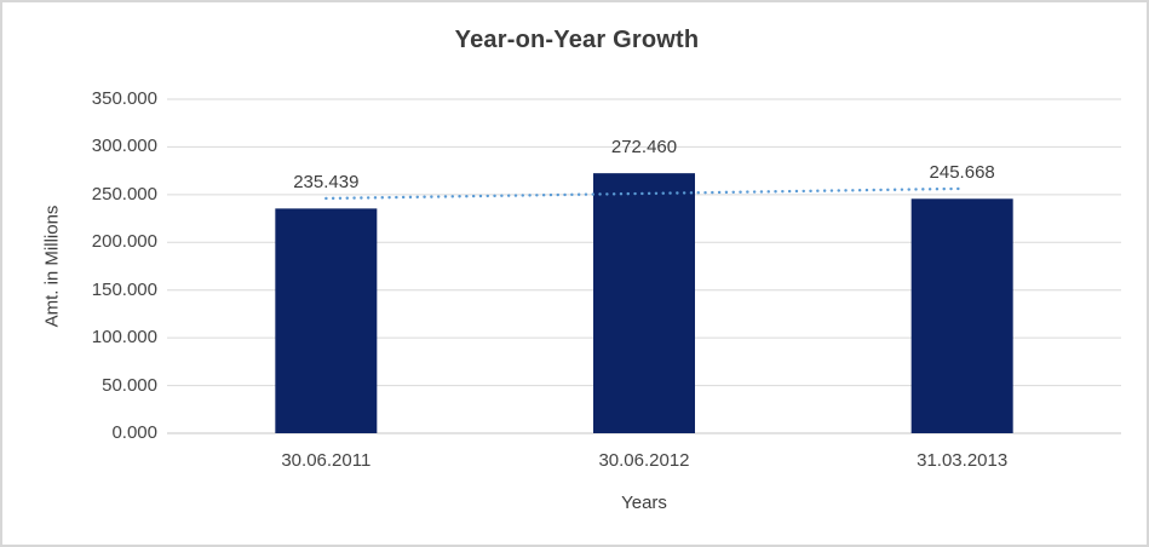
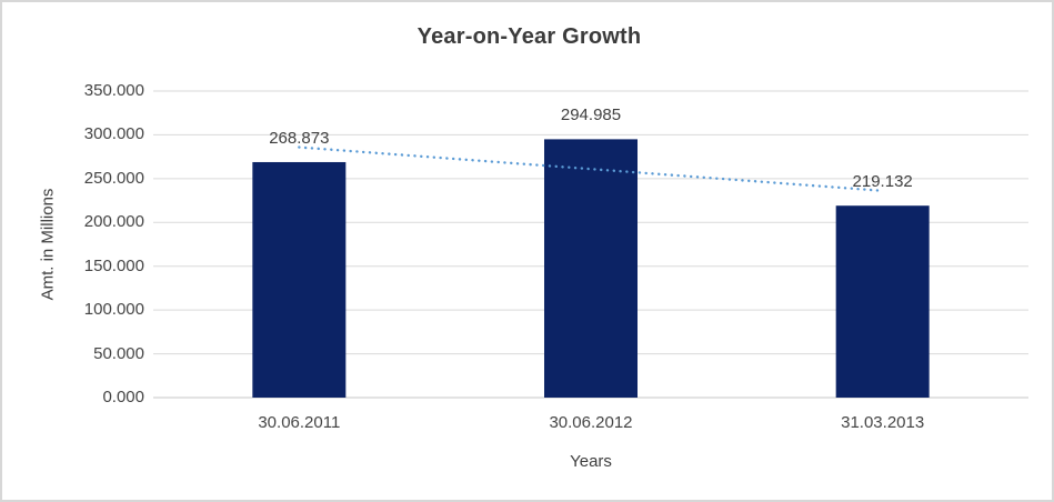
30.06.2011: 235.439 -> 268.873
30.06.2012: 272.460 -> 294.985
31.03.2013: 245.668 -> 219.132
